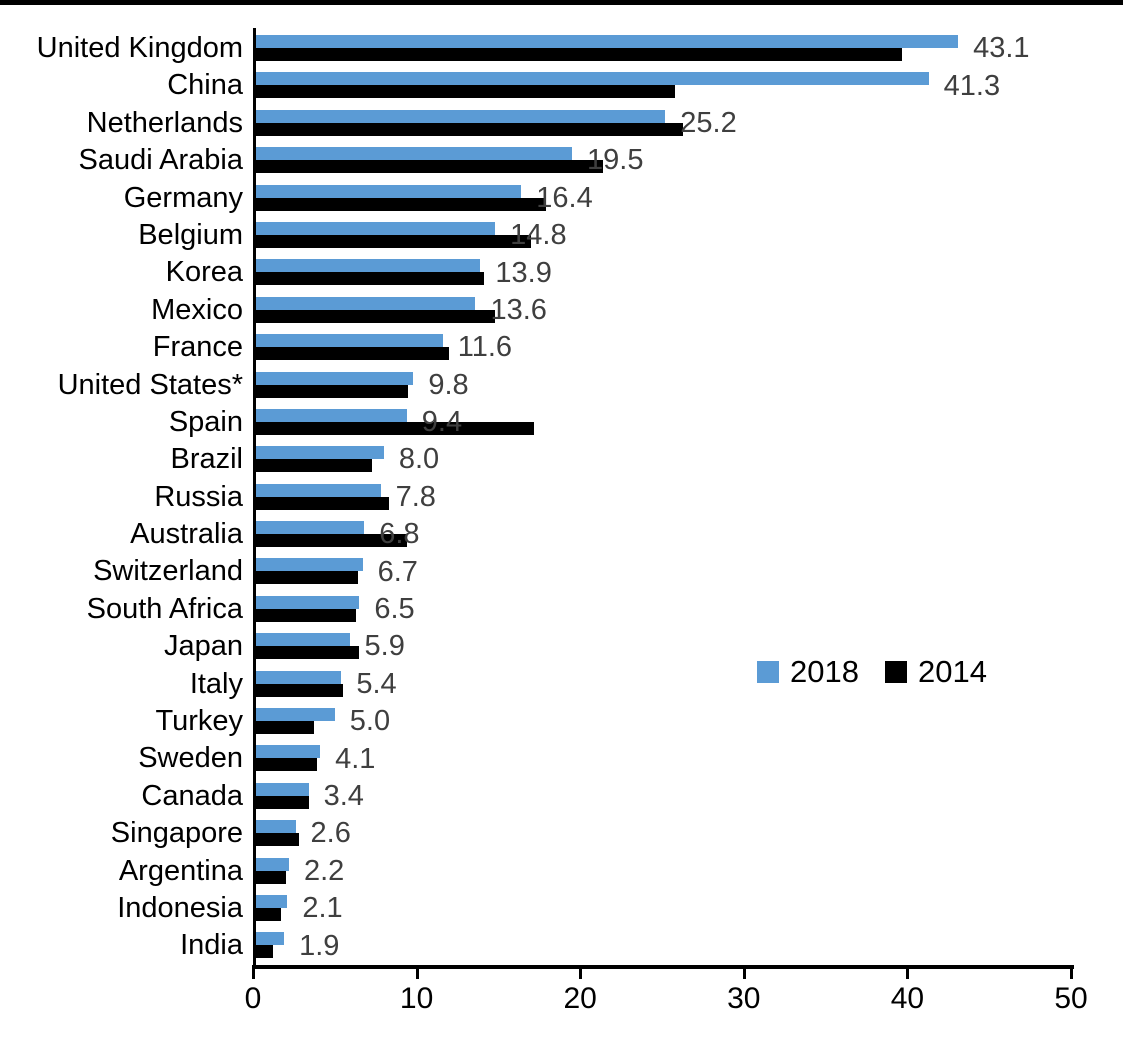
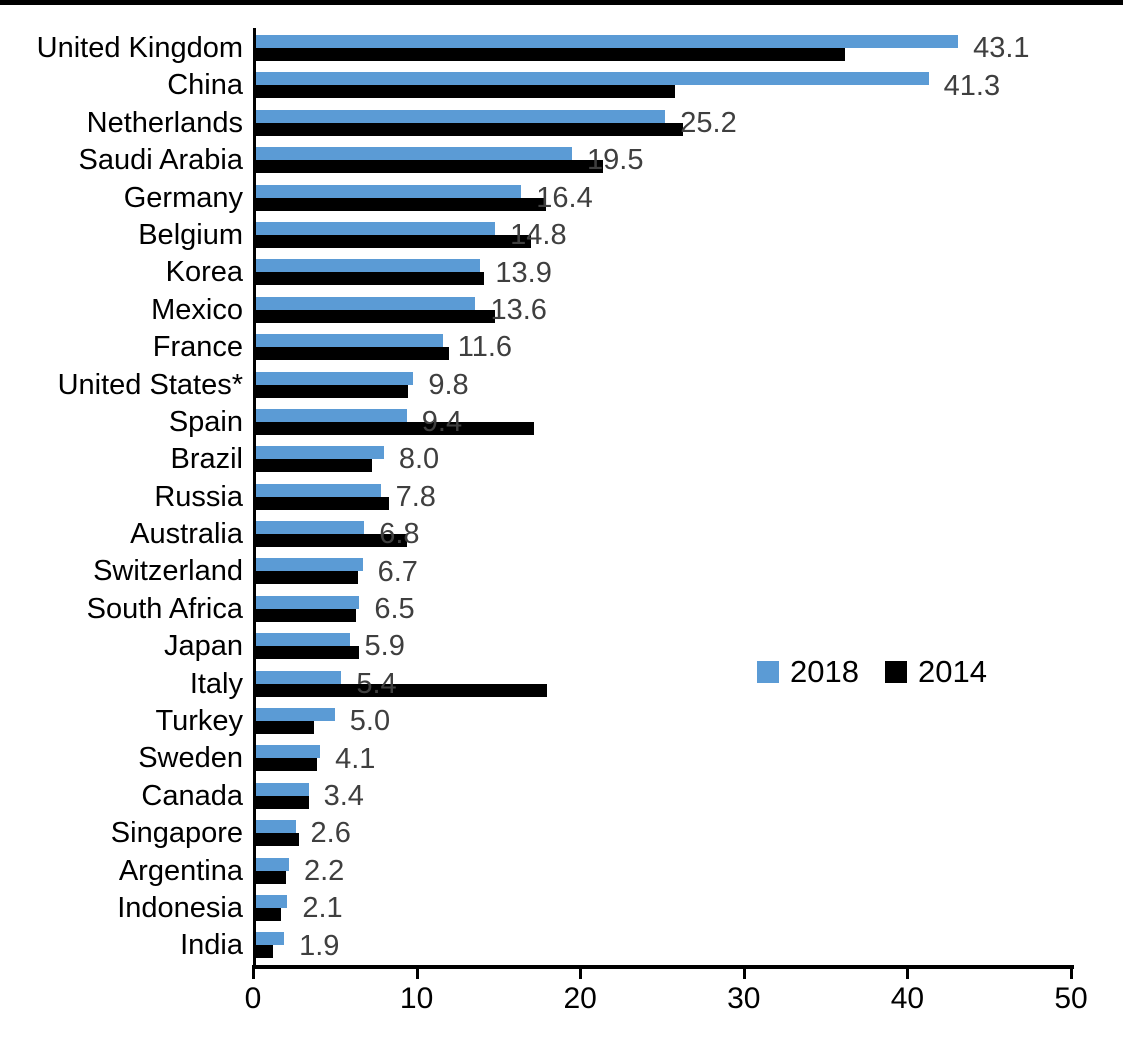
2014/United Kingdom: 39.7 -> 36.2
2014/Italy: 5.5 -> 18.0
